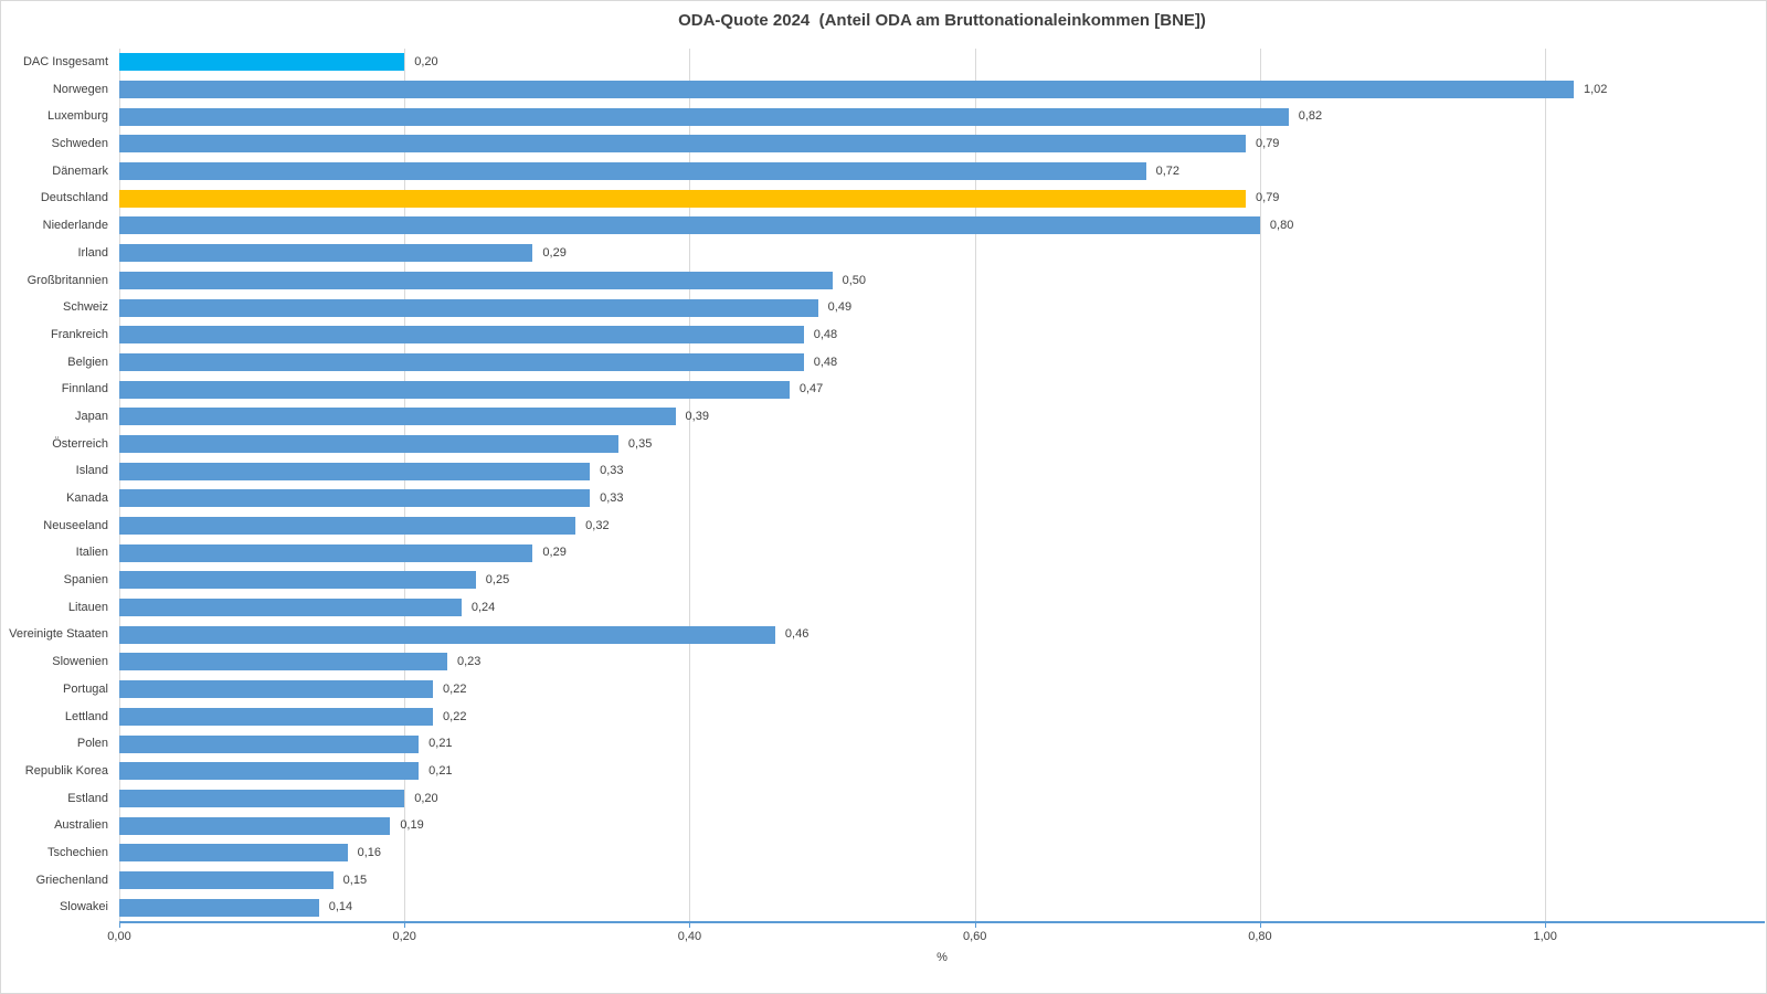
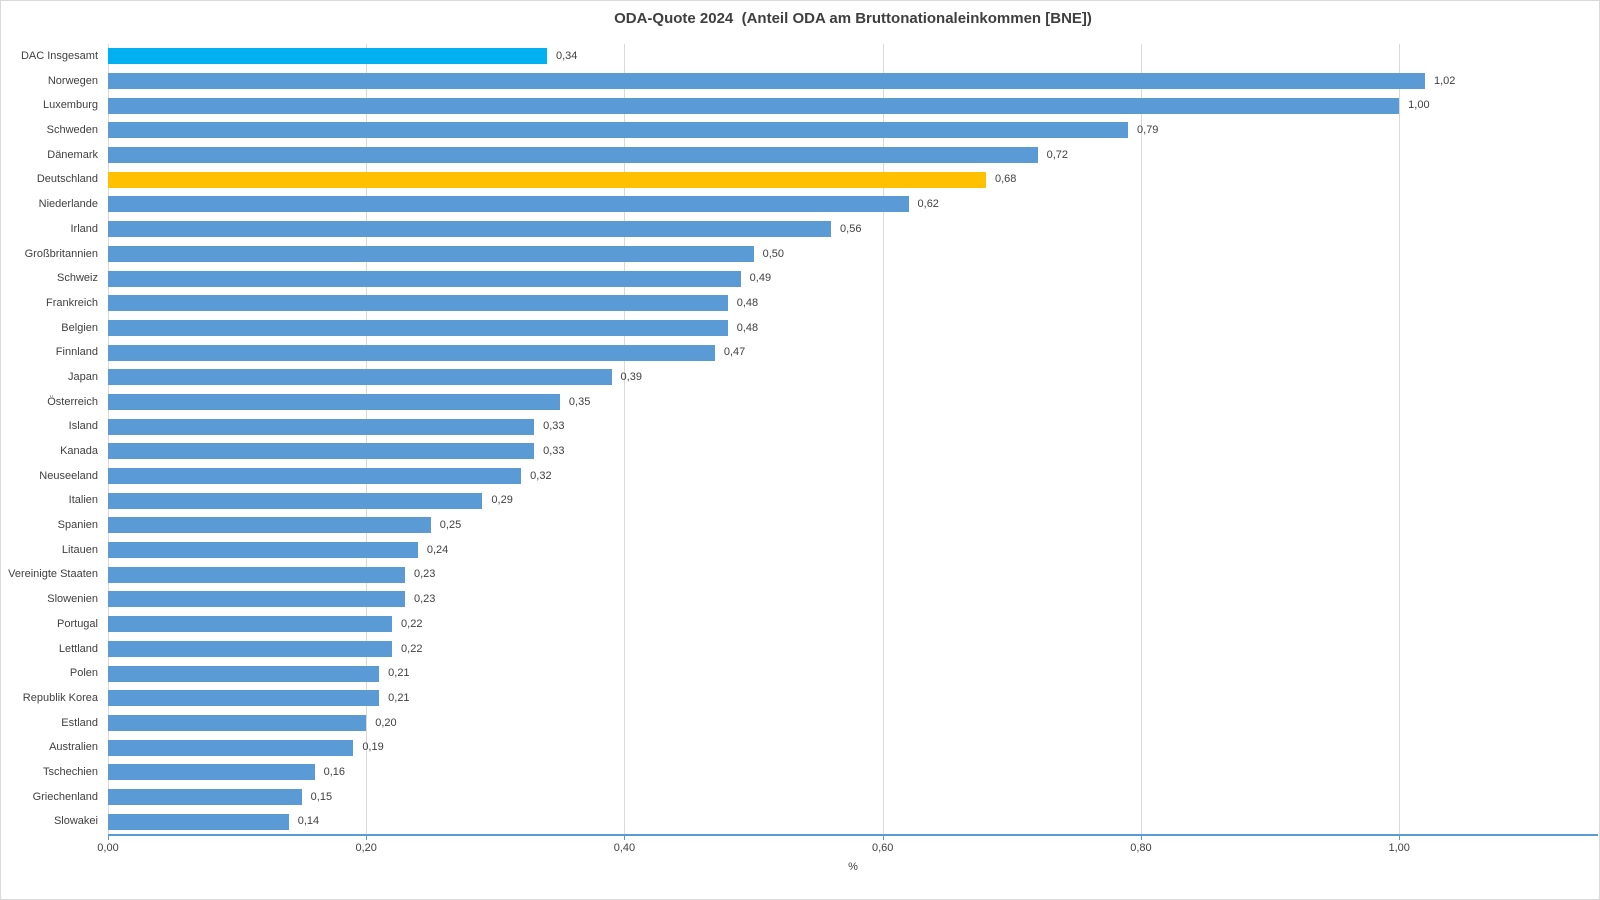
DAC Insgesamt: 0,20 -> 0,34
Luxemburg: 0,82 -> 1,00
Deutschland: 0,79 -> 0,68
Niederlande: 0,80 -> 0,62
Irland: 0,29 -> 0,56
Vereinigte Staaten: 0,46 -> 0,23
